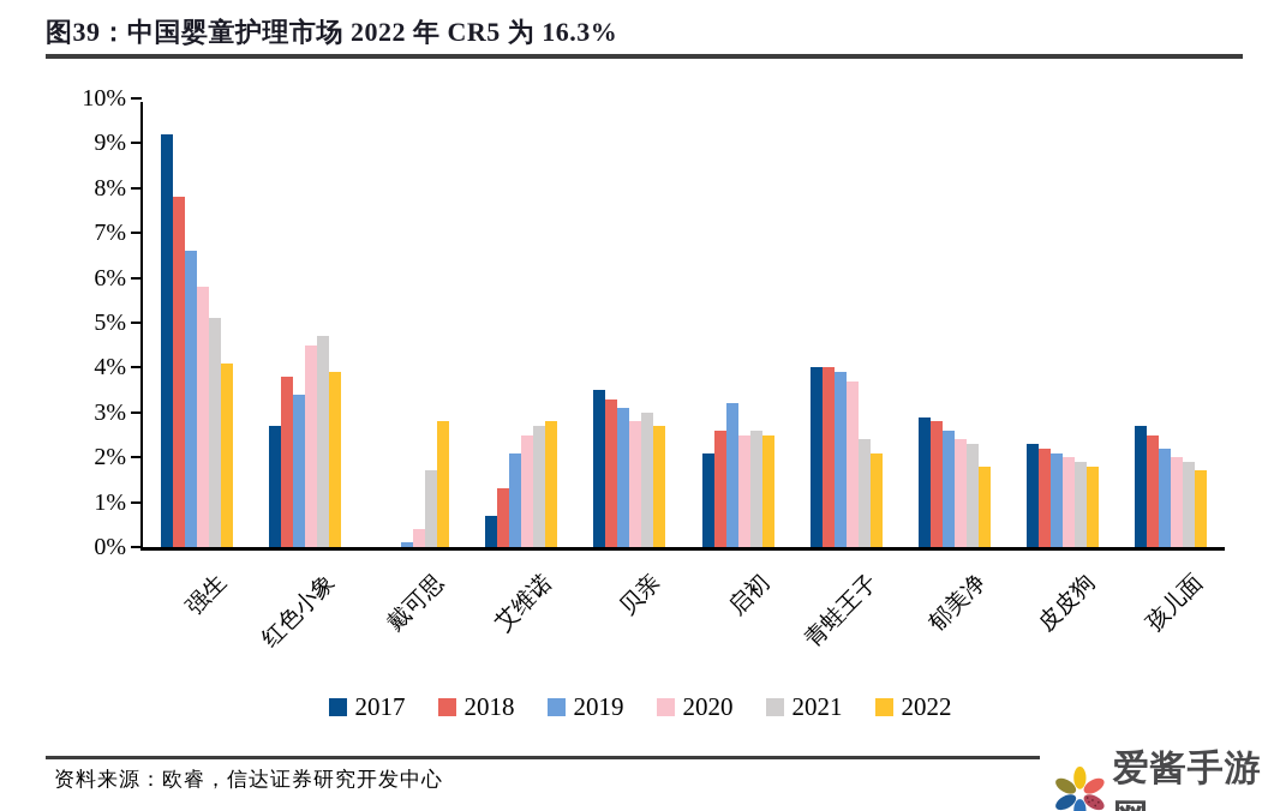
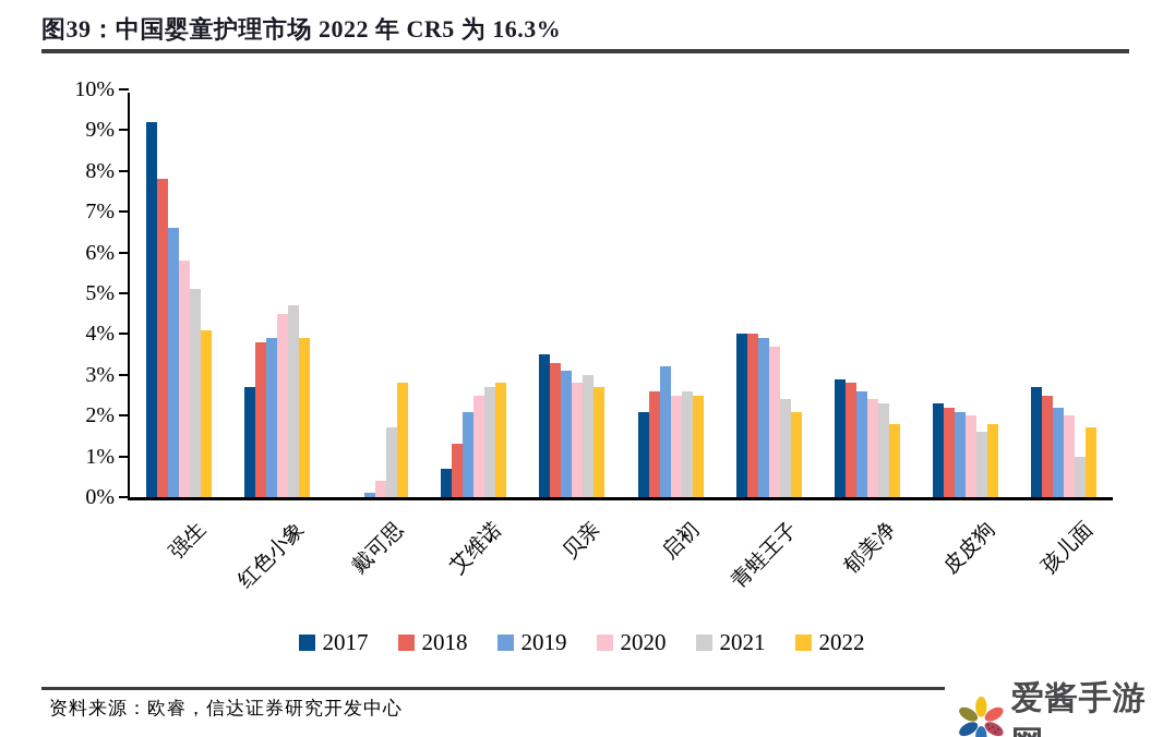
2019/红色小象: 3.4% -> 3.9%
2021/皮皮狗: 1.9% -> 1.6%
2021/孩儿面: 1.9% -> 1.0%
